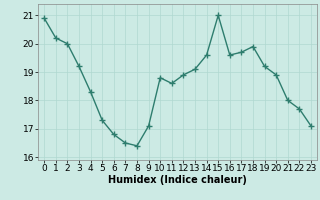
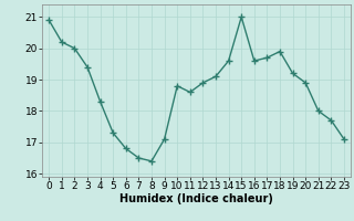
3: 19.2 -> 19.4
